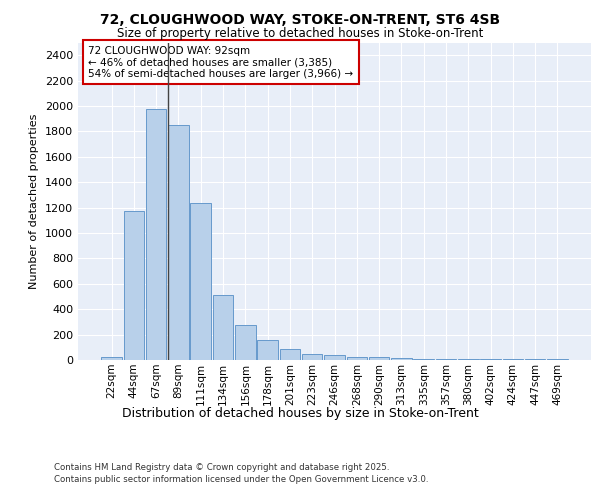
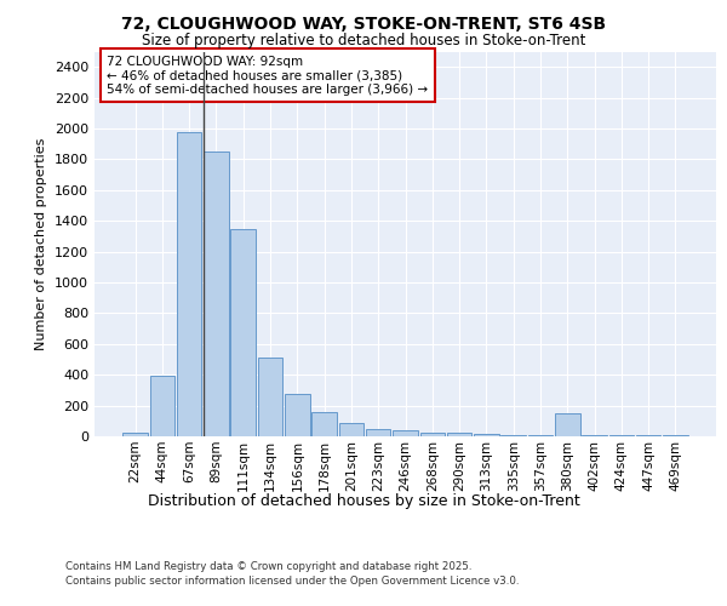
44sqm: 1180 -> 390
111sqm: 1240 -> 1350
380sqm: 0 -> 150
